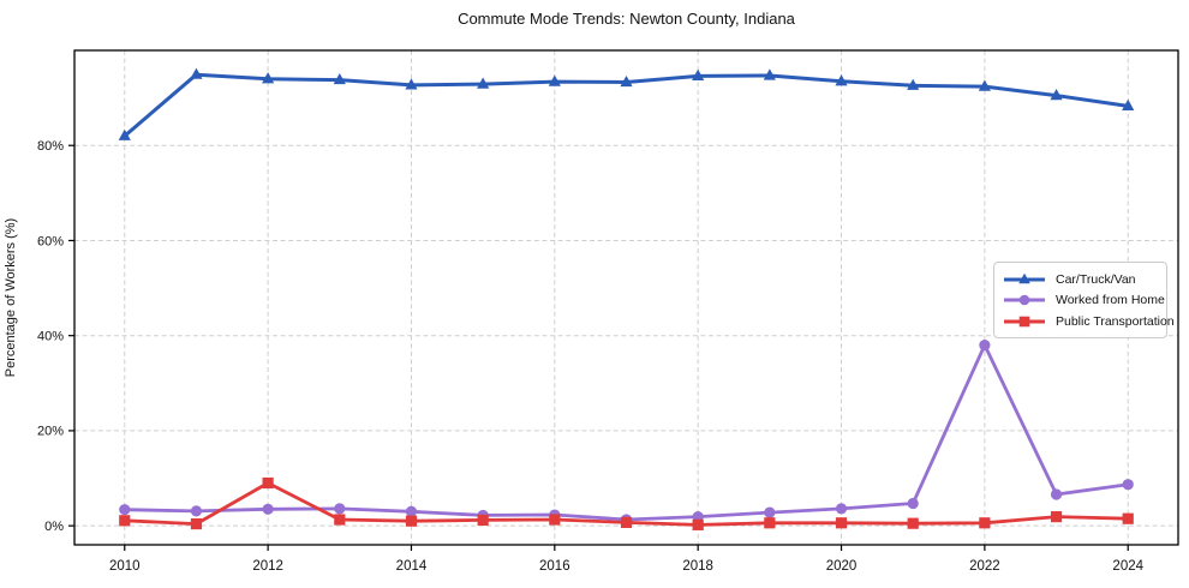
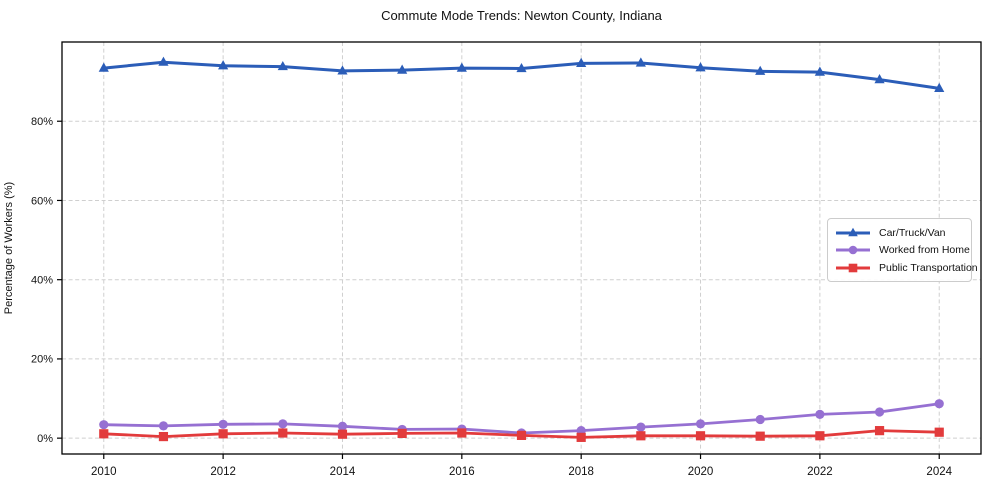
Car/Truck/Van/2010: 82% -> 93%
Public Transportation/2012: 9% -> 1%
Worked from Home/2022: 38% -> 6%
